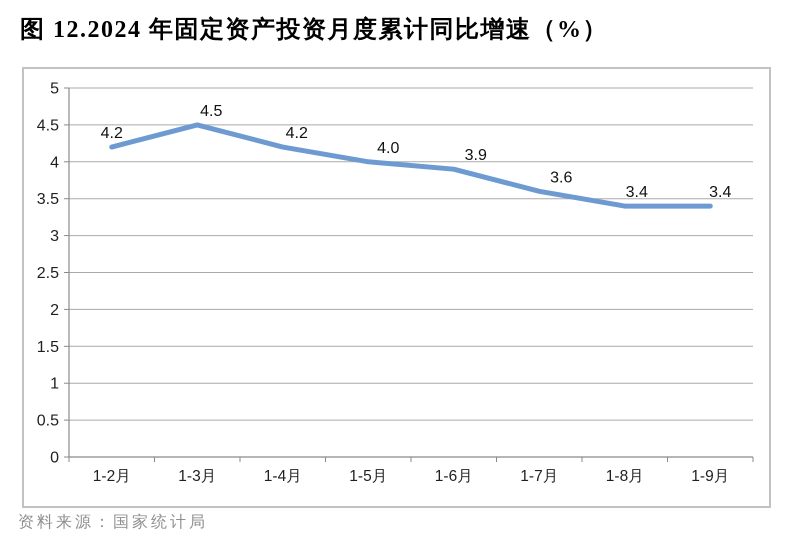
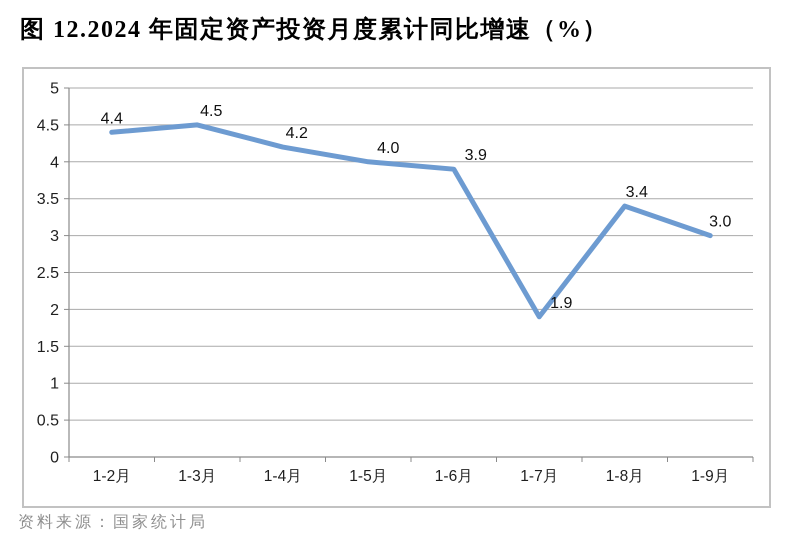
1-2月: 4.2 -> 4.4
1-7月: 3.6 -> 1.9
1-9月: 3.4 -> 3.0
